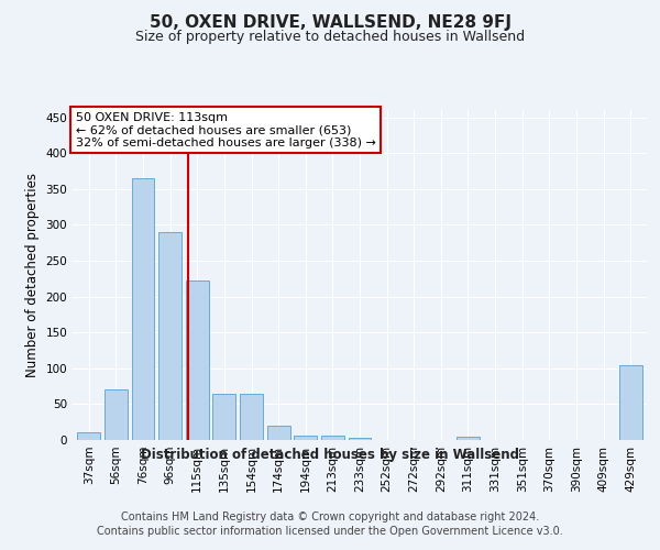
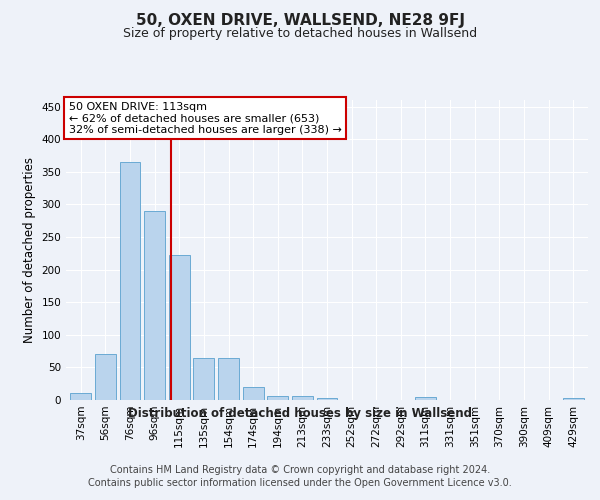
429sqm: 104 -> 3
